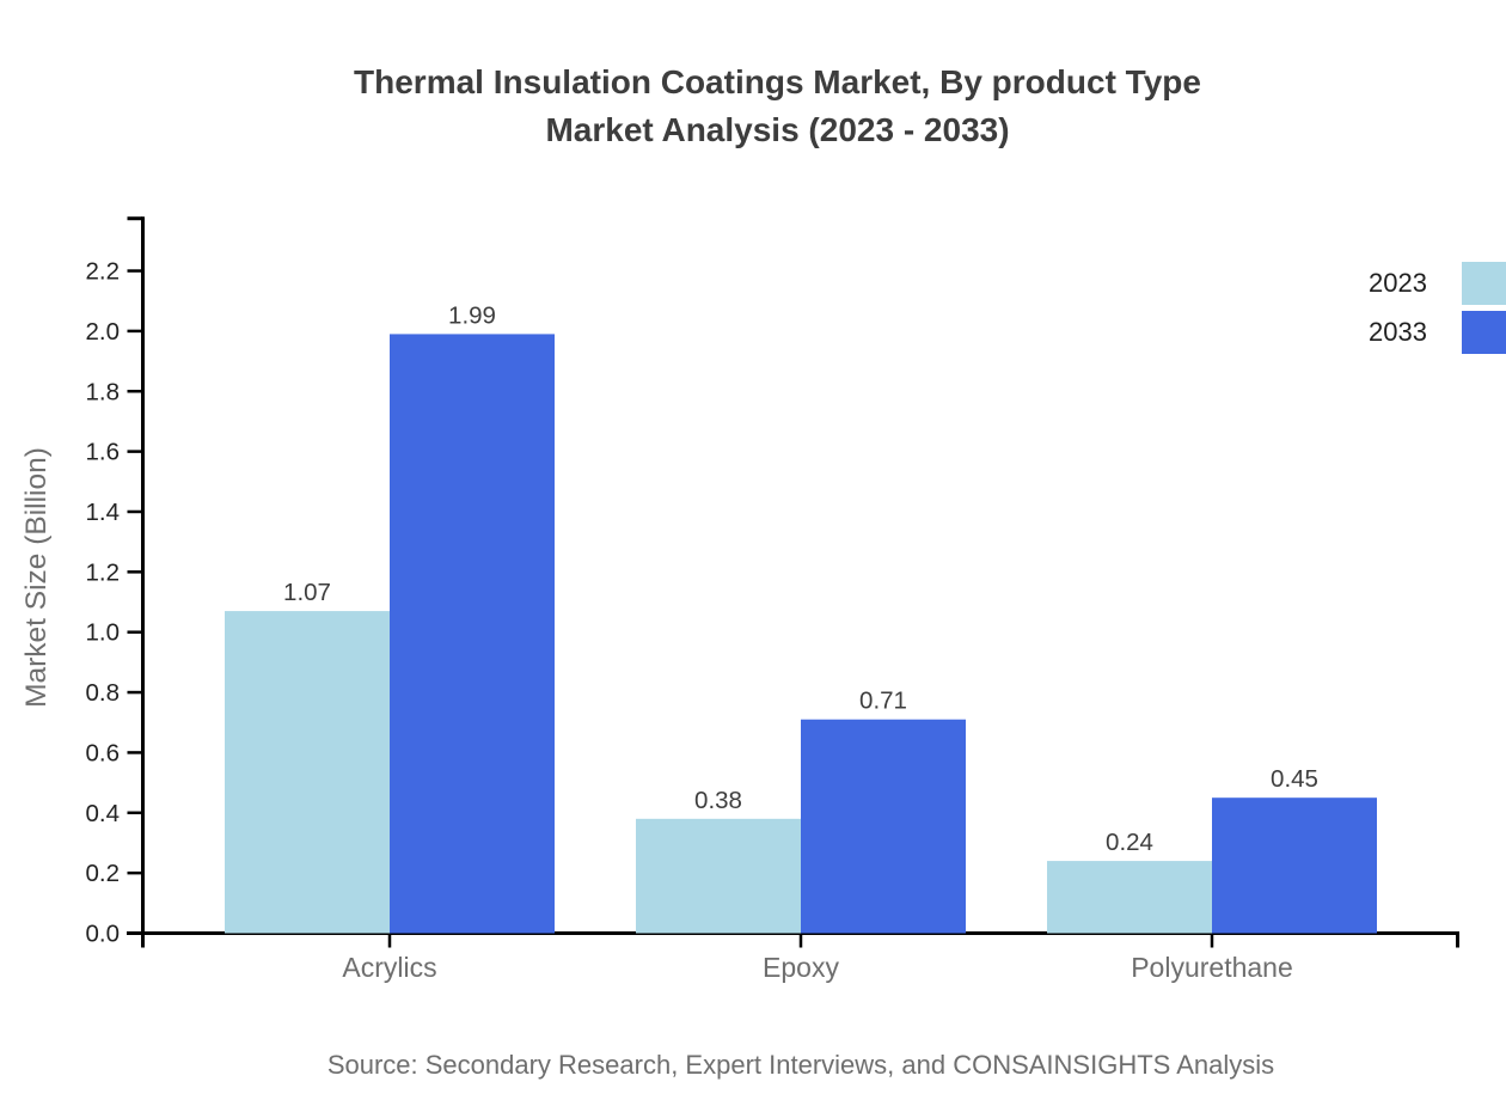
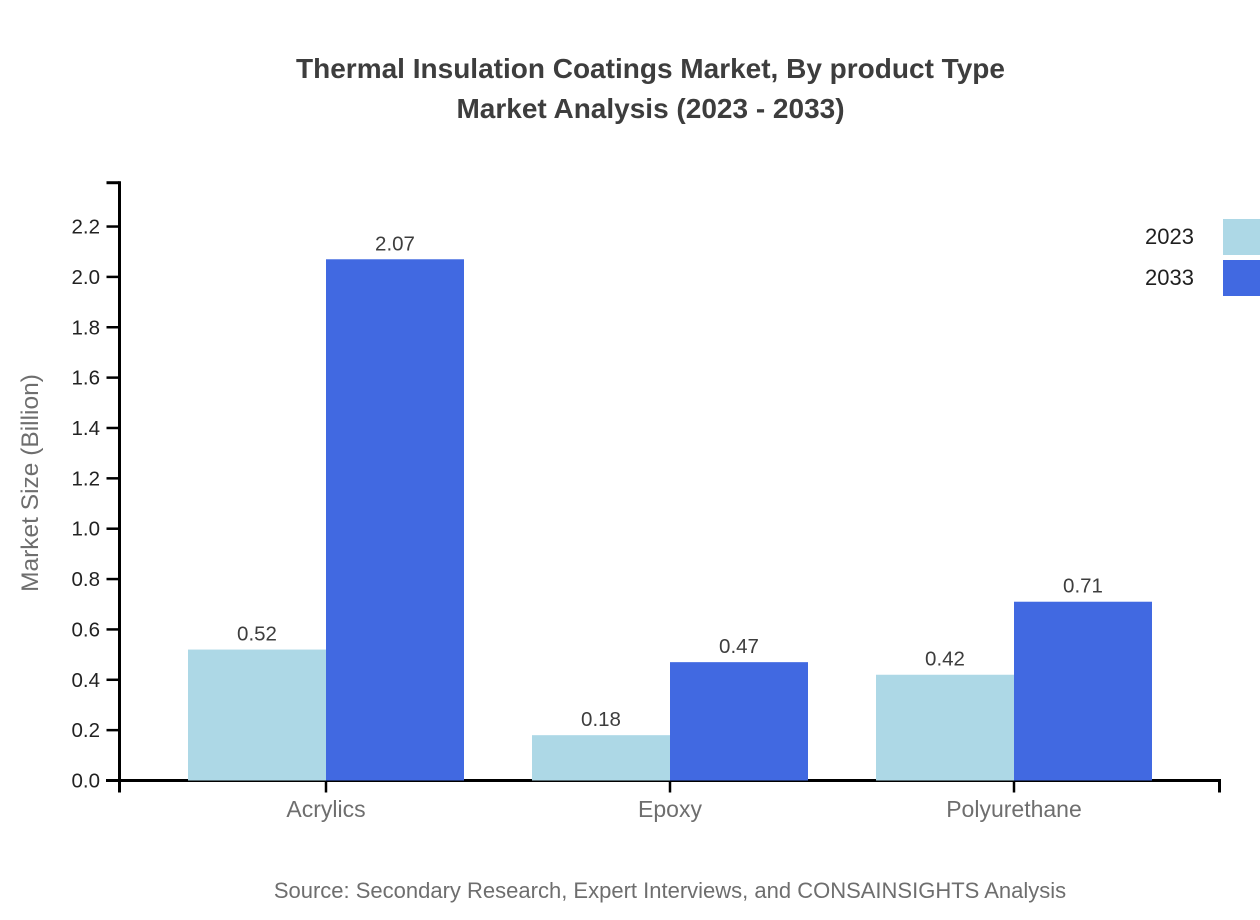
2023/Acrylics: 1.07 -> 0.52
2033/Acrylics: 1.99 -> 2.07
2023/Epoxy: 0.38 -> 0.18
2033/Epoxy: 0.71 -> 0.47
2023/Polyurethane: 0.24 -> 0.42
2033/Polyurethane: 0.45 -> 0.71
